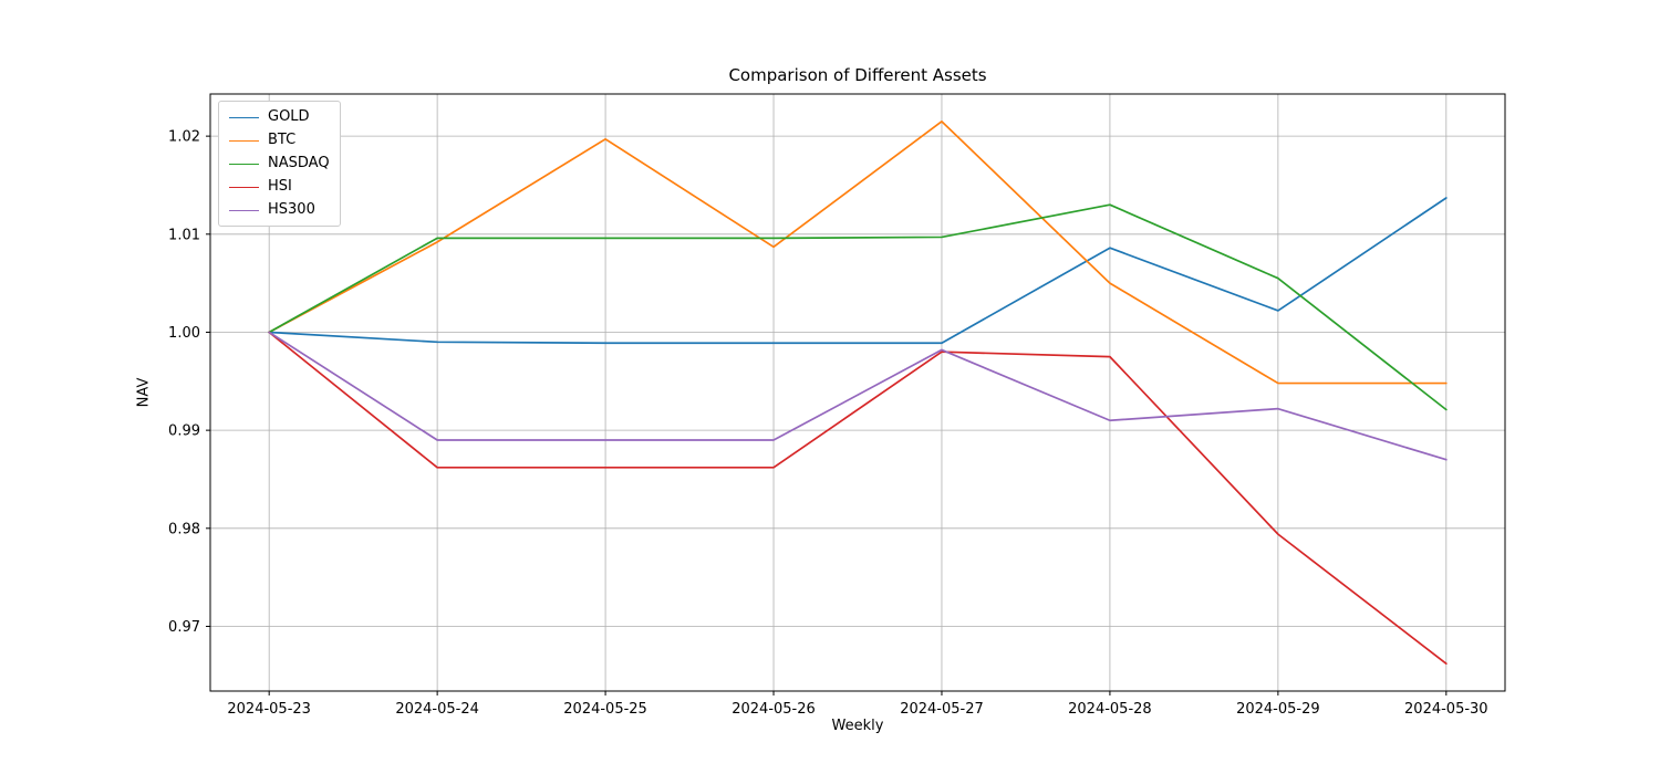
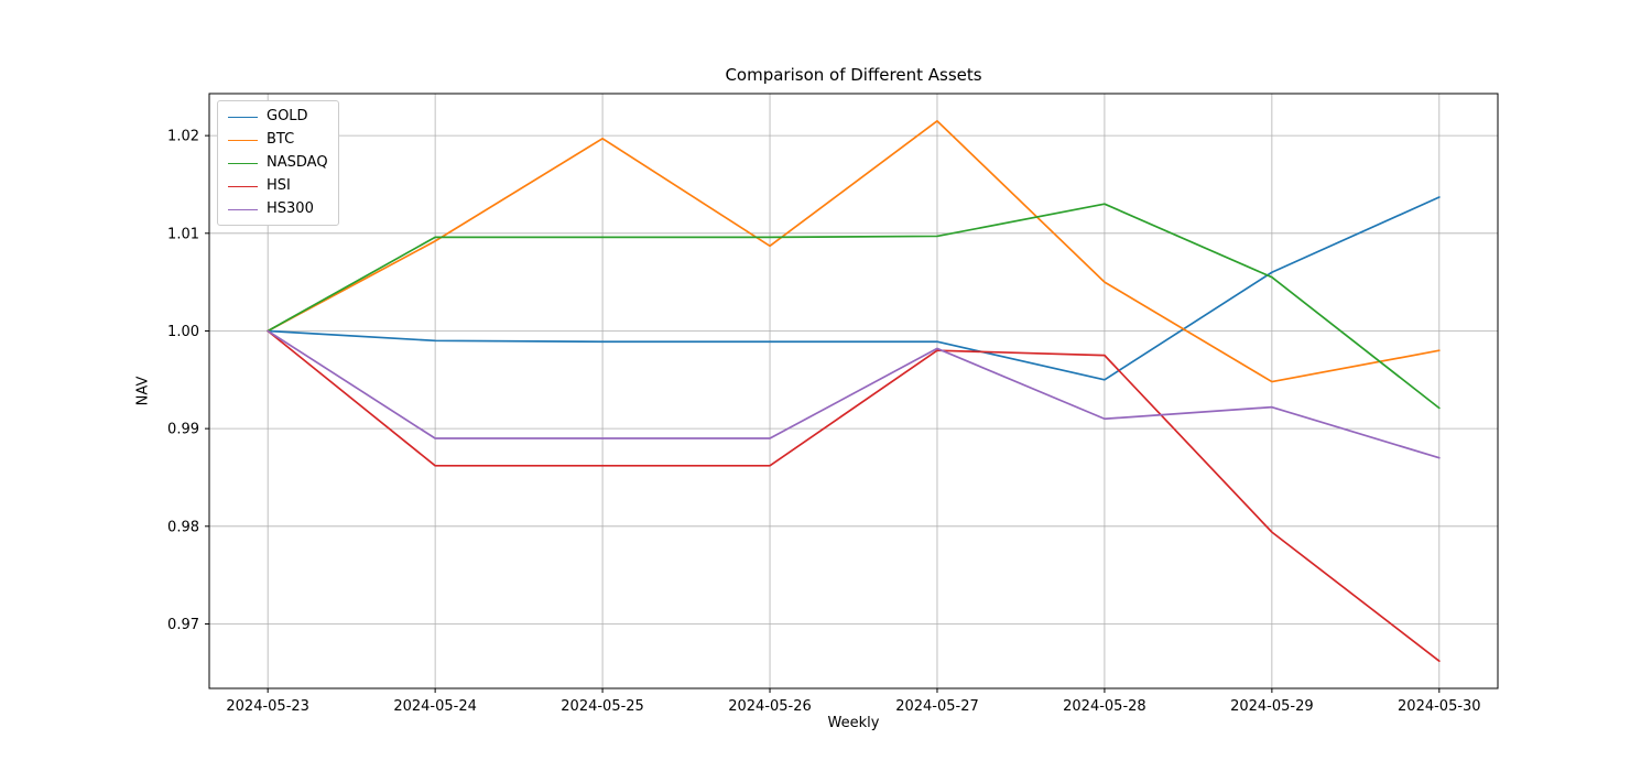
GOLD/2024-05-28: 1.009 -> 0.995
GOLD/2024-05-29: 1.002 -> 1.006
BTC/2024-05-30: 0.995 -> 0.998
